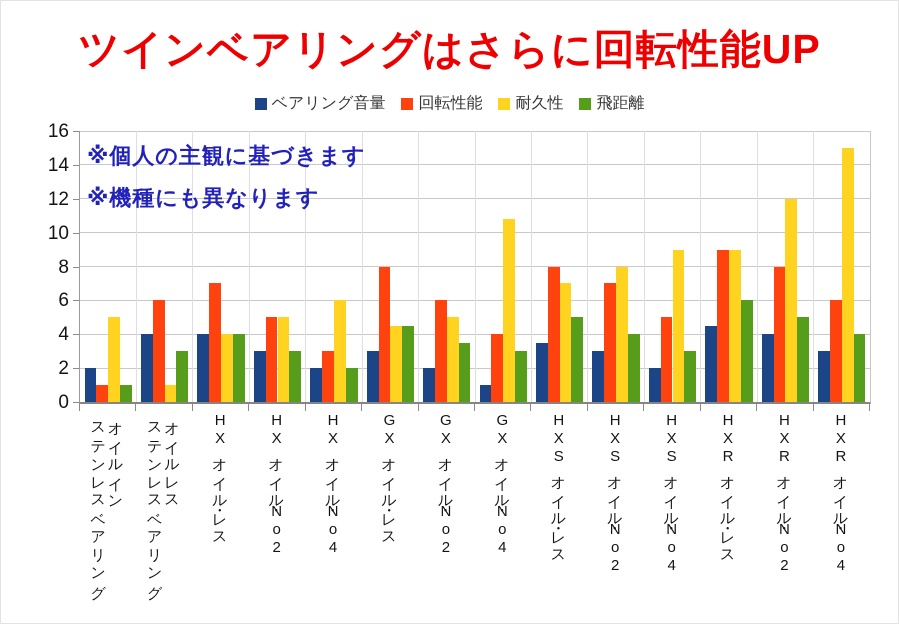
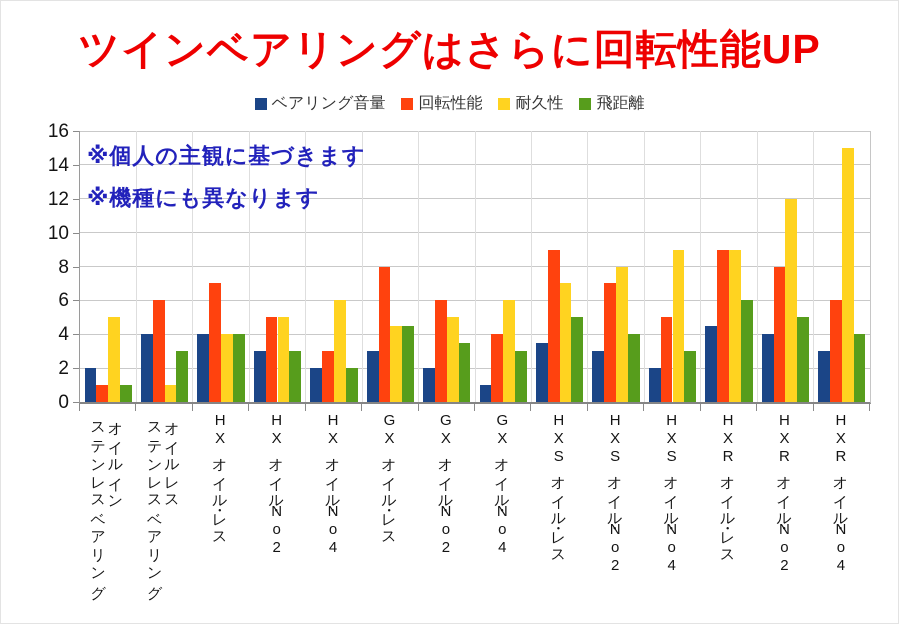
耐久性/GXオイル・No4: 10.8 -> 6.0
回転性能/HXSオイル・レス: 8 -> 9
